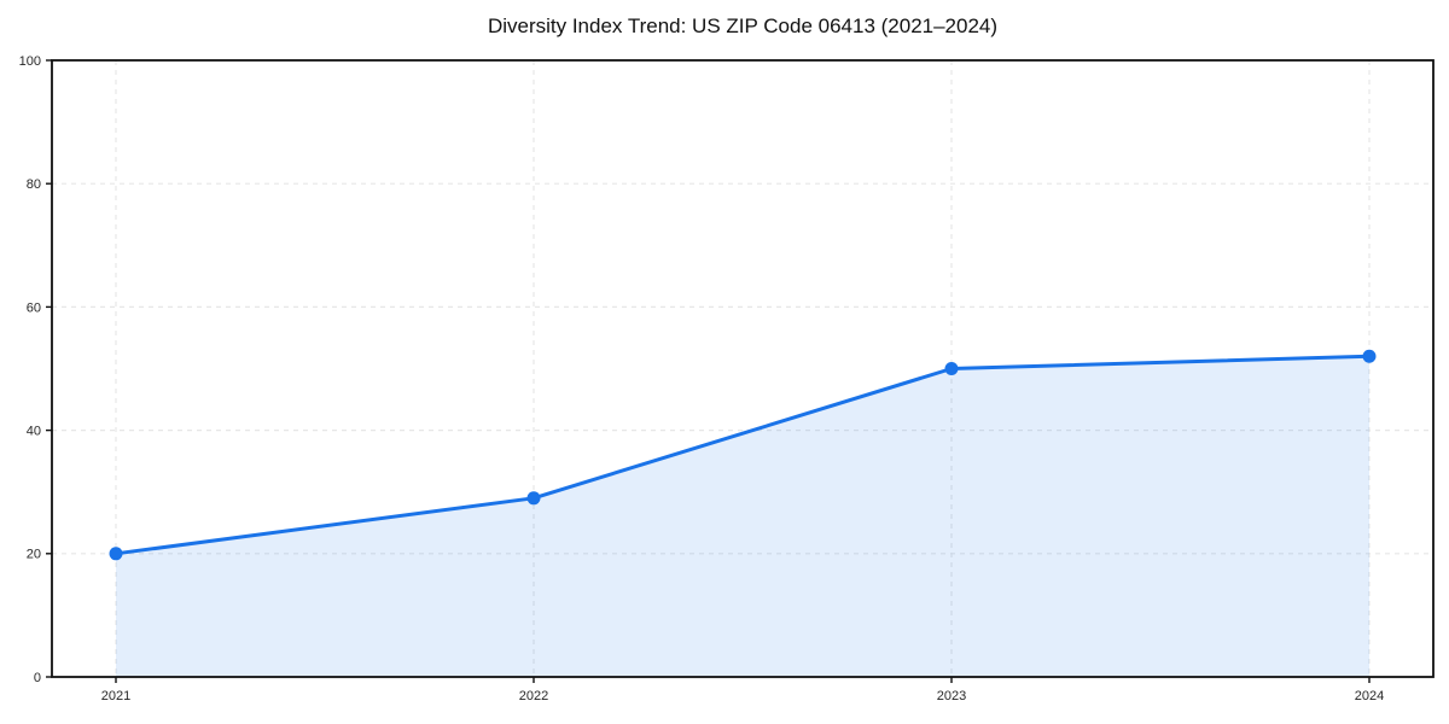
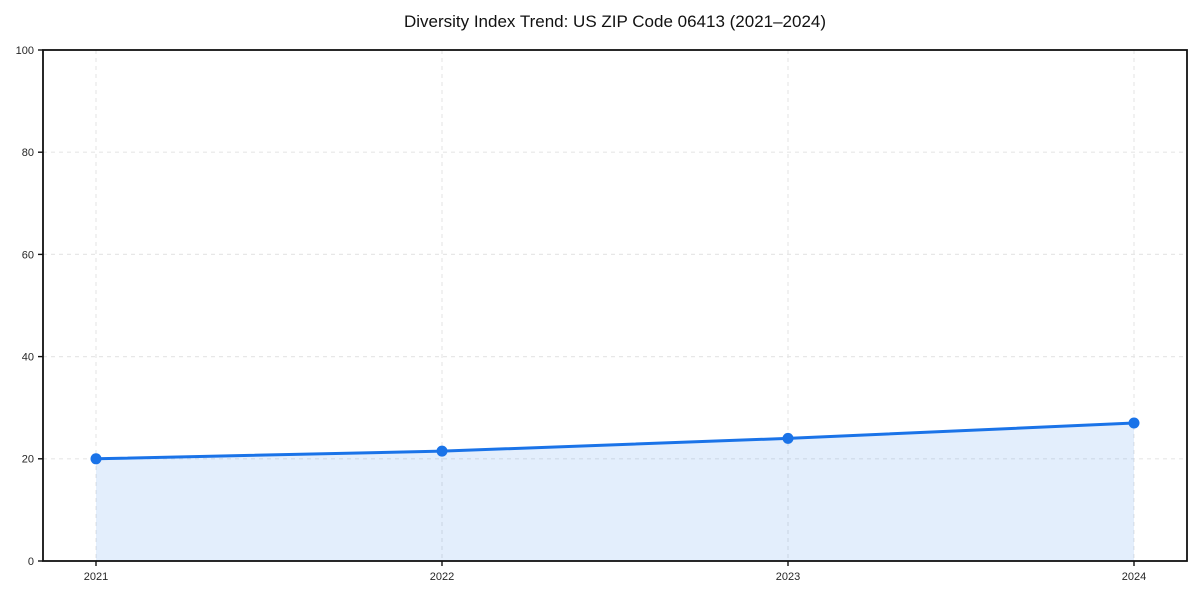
2022: 29 -> 22
2023: 50 -> 24
2024: 52 -> 27
